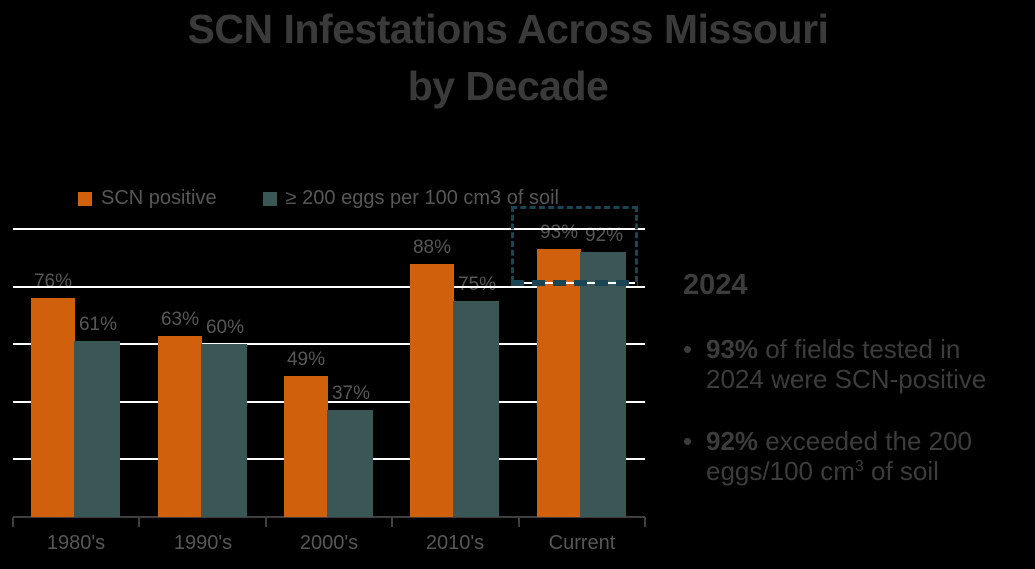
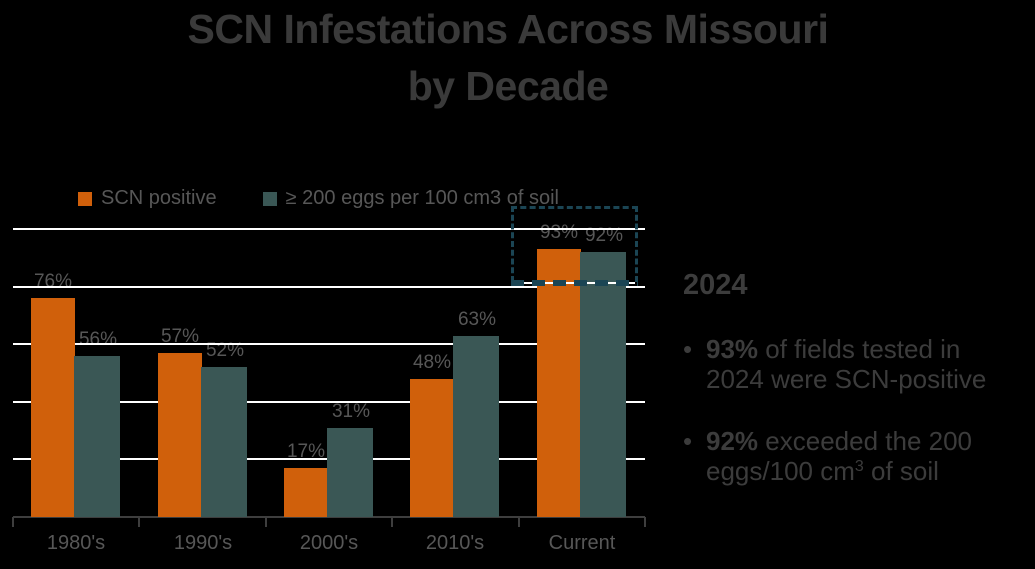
≥ 200 eggs per 100 cm3 of soil/1980's: 61% -> 56%
SCN positive/1990's: 63% -> 57%
≥ 200 eggs per 100 cm3 of soil/1990's: 60% -> 52%
SCN positive/2000's: 49% -> 17%
≥ 200 eggs per 100 cm3 of soil/2000's: 37% -> 31%
SCN positive/2010's: 88% -> 48%
≥ 200 eggs per 100 cm3 of soil/2010's: 75% -> 63%
